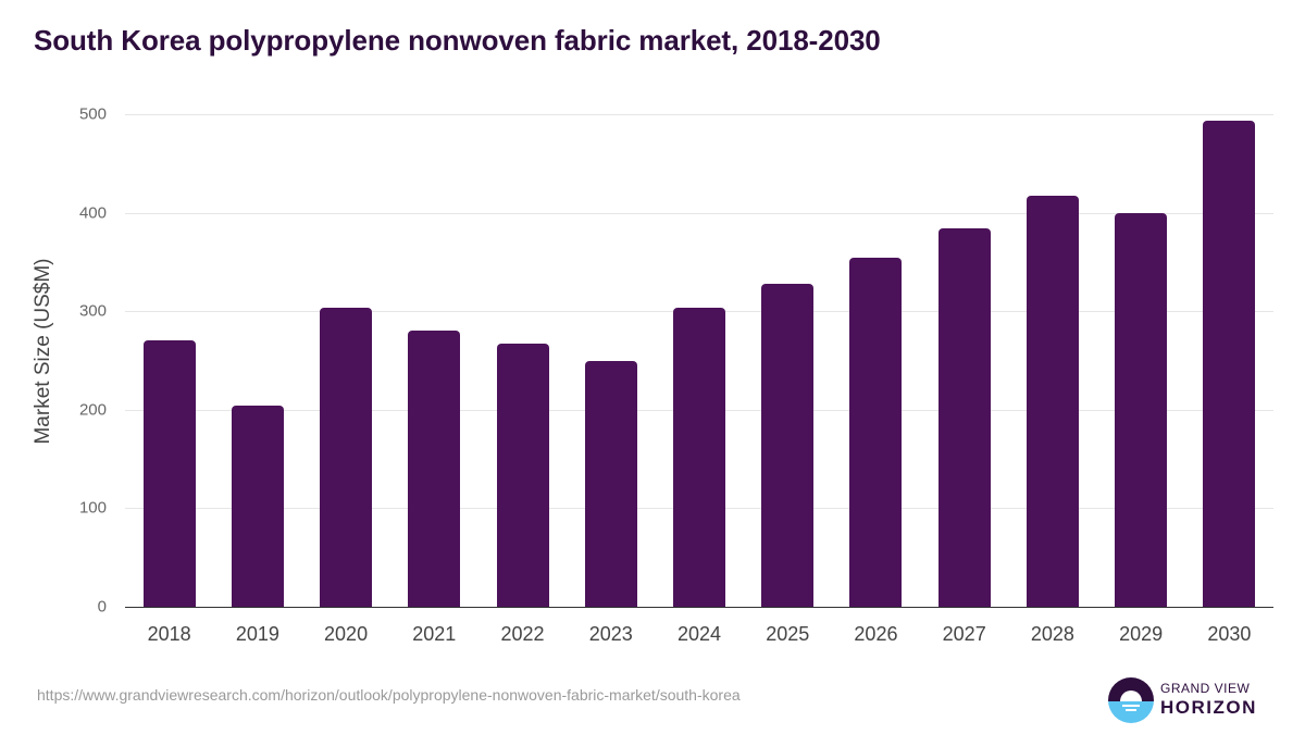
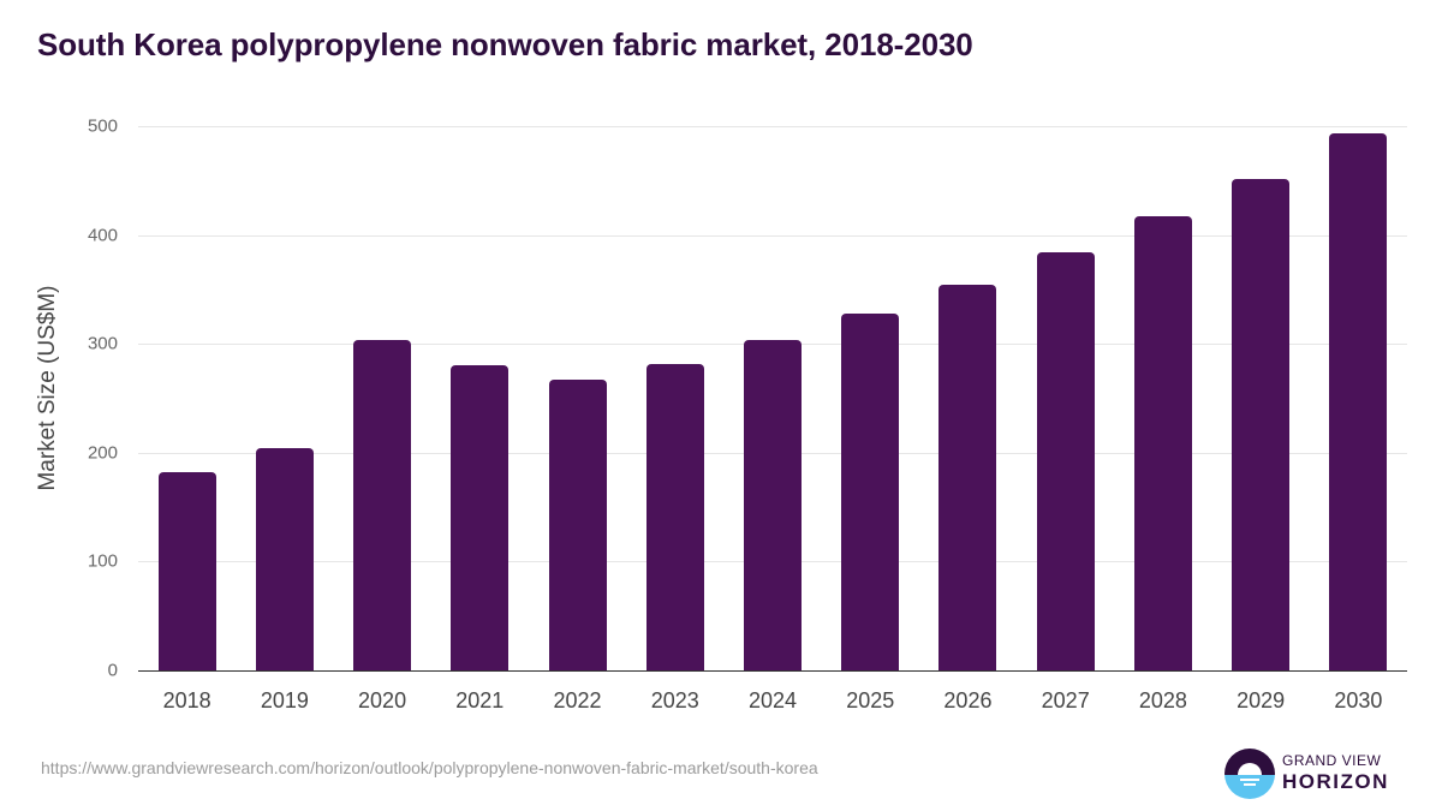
2018: 270 -> 180
2023: 250 -> 280
2029: 400 -> 450
